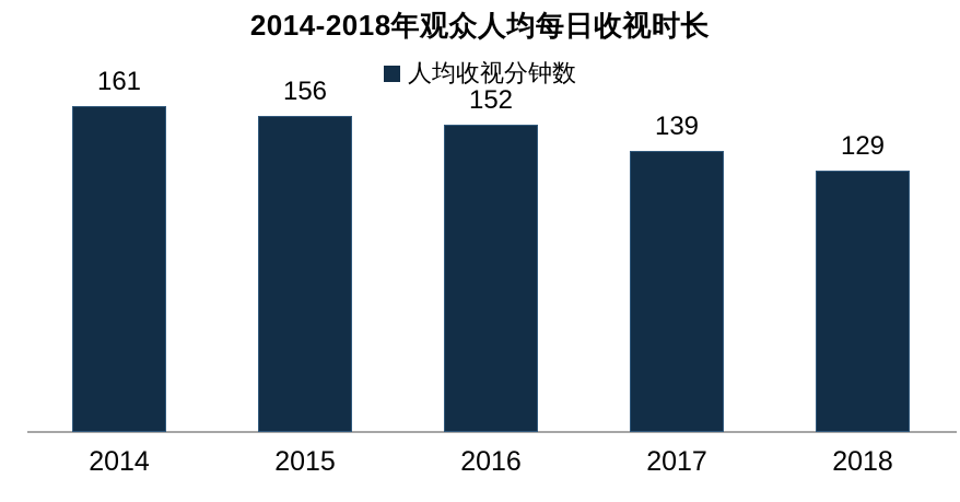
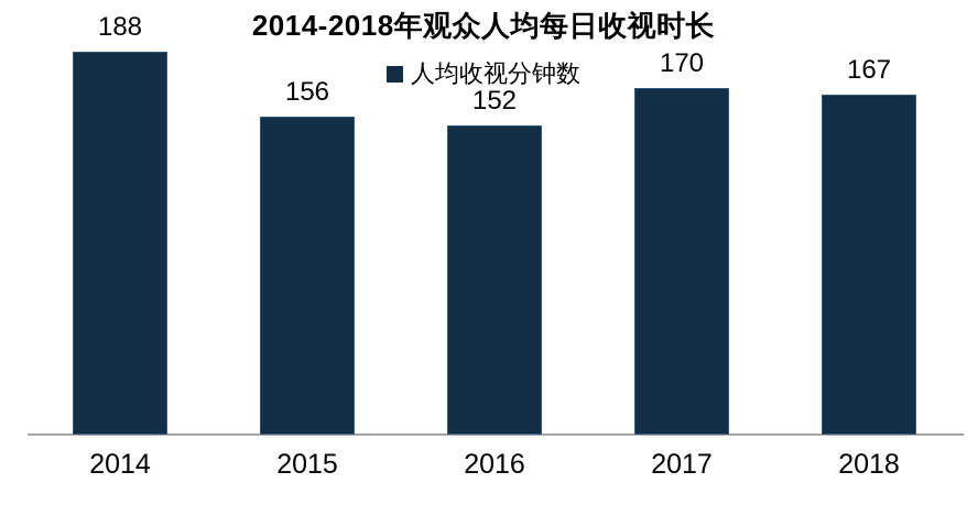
2014: 161 -> 188
2017: 139 -> 170
2018: 129 -> 167
